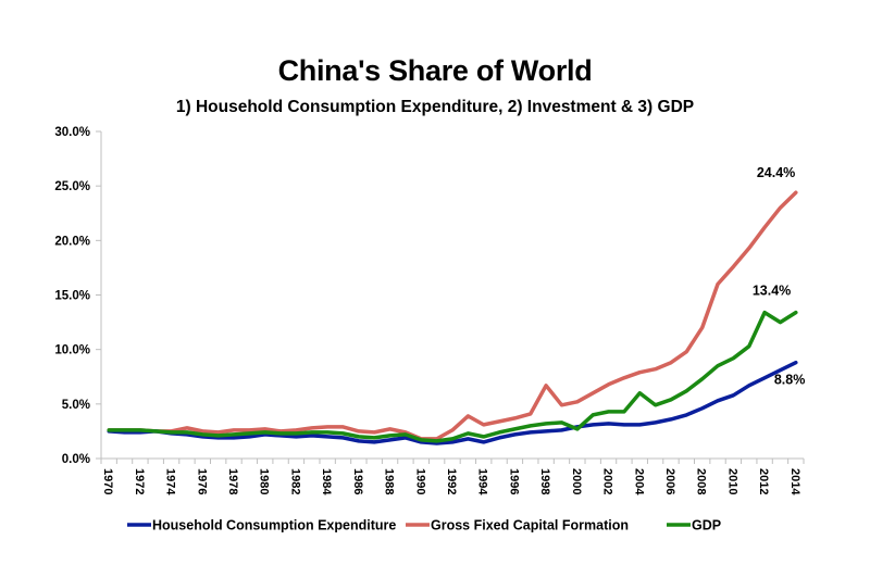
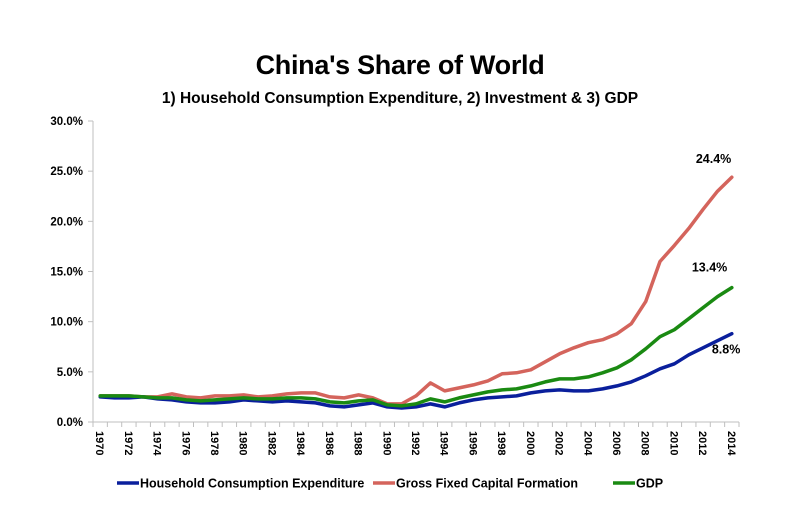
Gross Fixed Capital Formation/1998: 6.7% -> 4.8%
GDP/2000: 2.7% -> 3.6%
GDP/2004: 6.0% -> 4.5%
GDP/2012: 13.4% -> 11.4%
